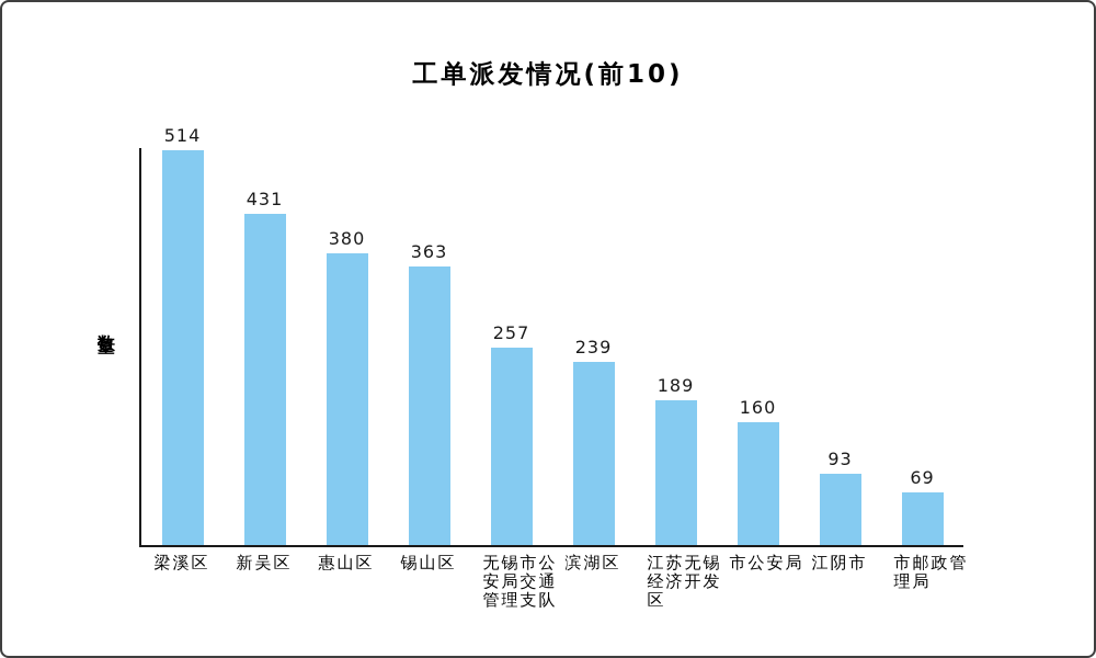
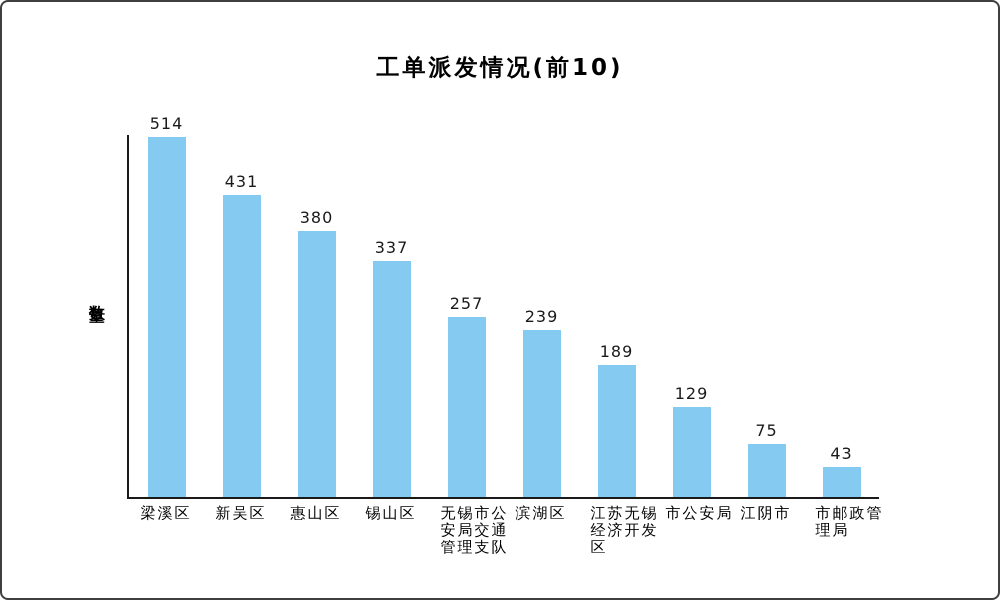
锡山区: 363 -> 337
市公安局: 160 -> 129
江阴市: 93 -> 75
市邮政管理局: 69 -> 43
